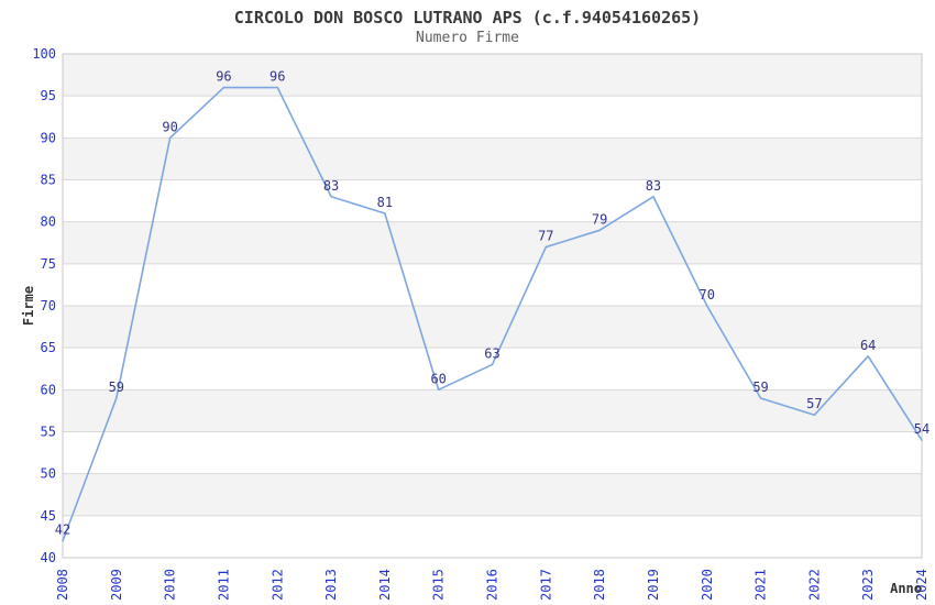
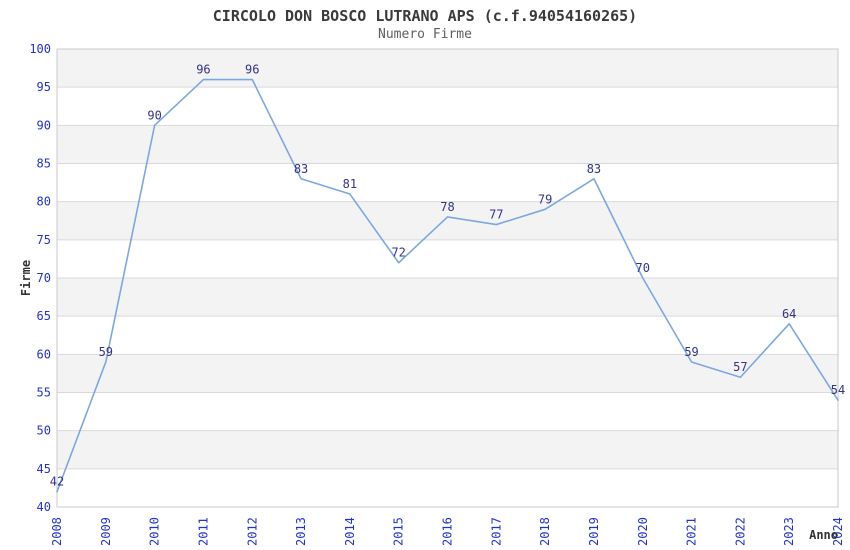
2015: 60 -> 72
2016: 63 -> 78
